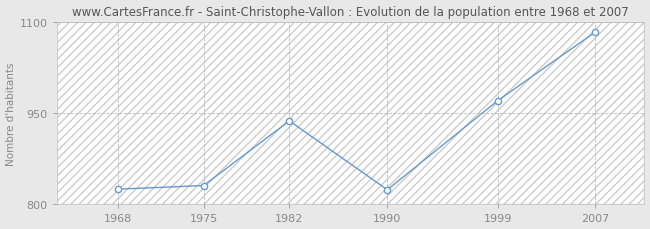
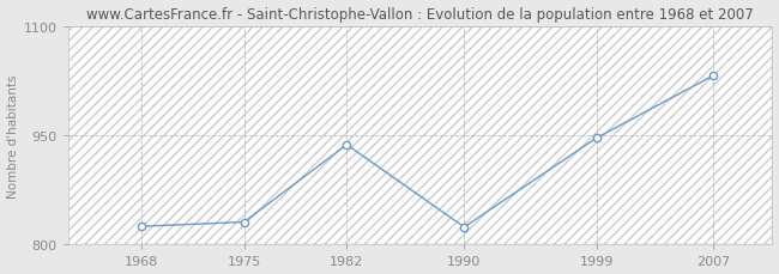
1999: 970 -> 946
2007: 1083 -> 1032
